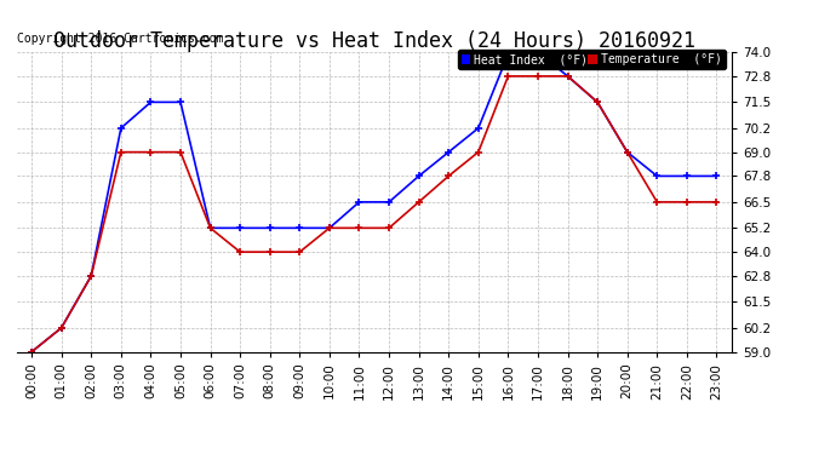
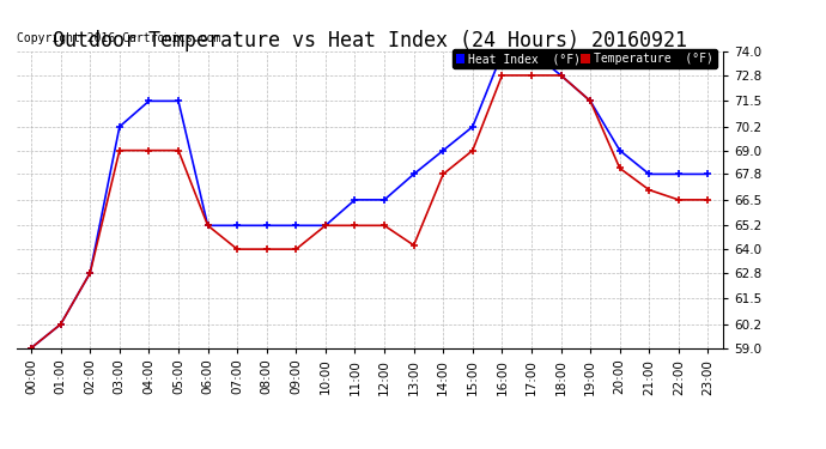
Temperature (°F)/13:00: 66.5 -> 64.2
Temperature (°F)/20:00: 69.0 -> 68.1
Temperature (°F)/21:00: 66.5 -> 67.0
